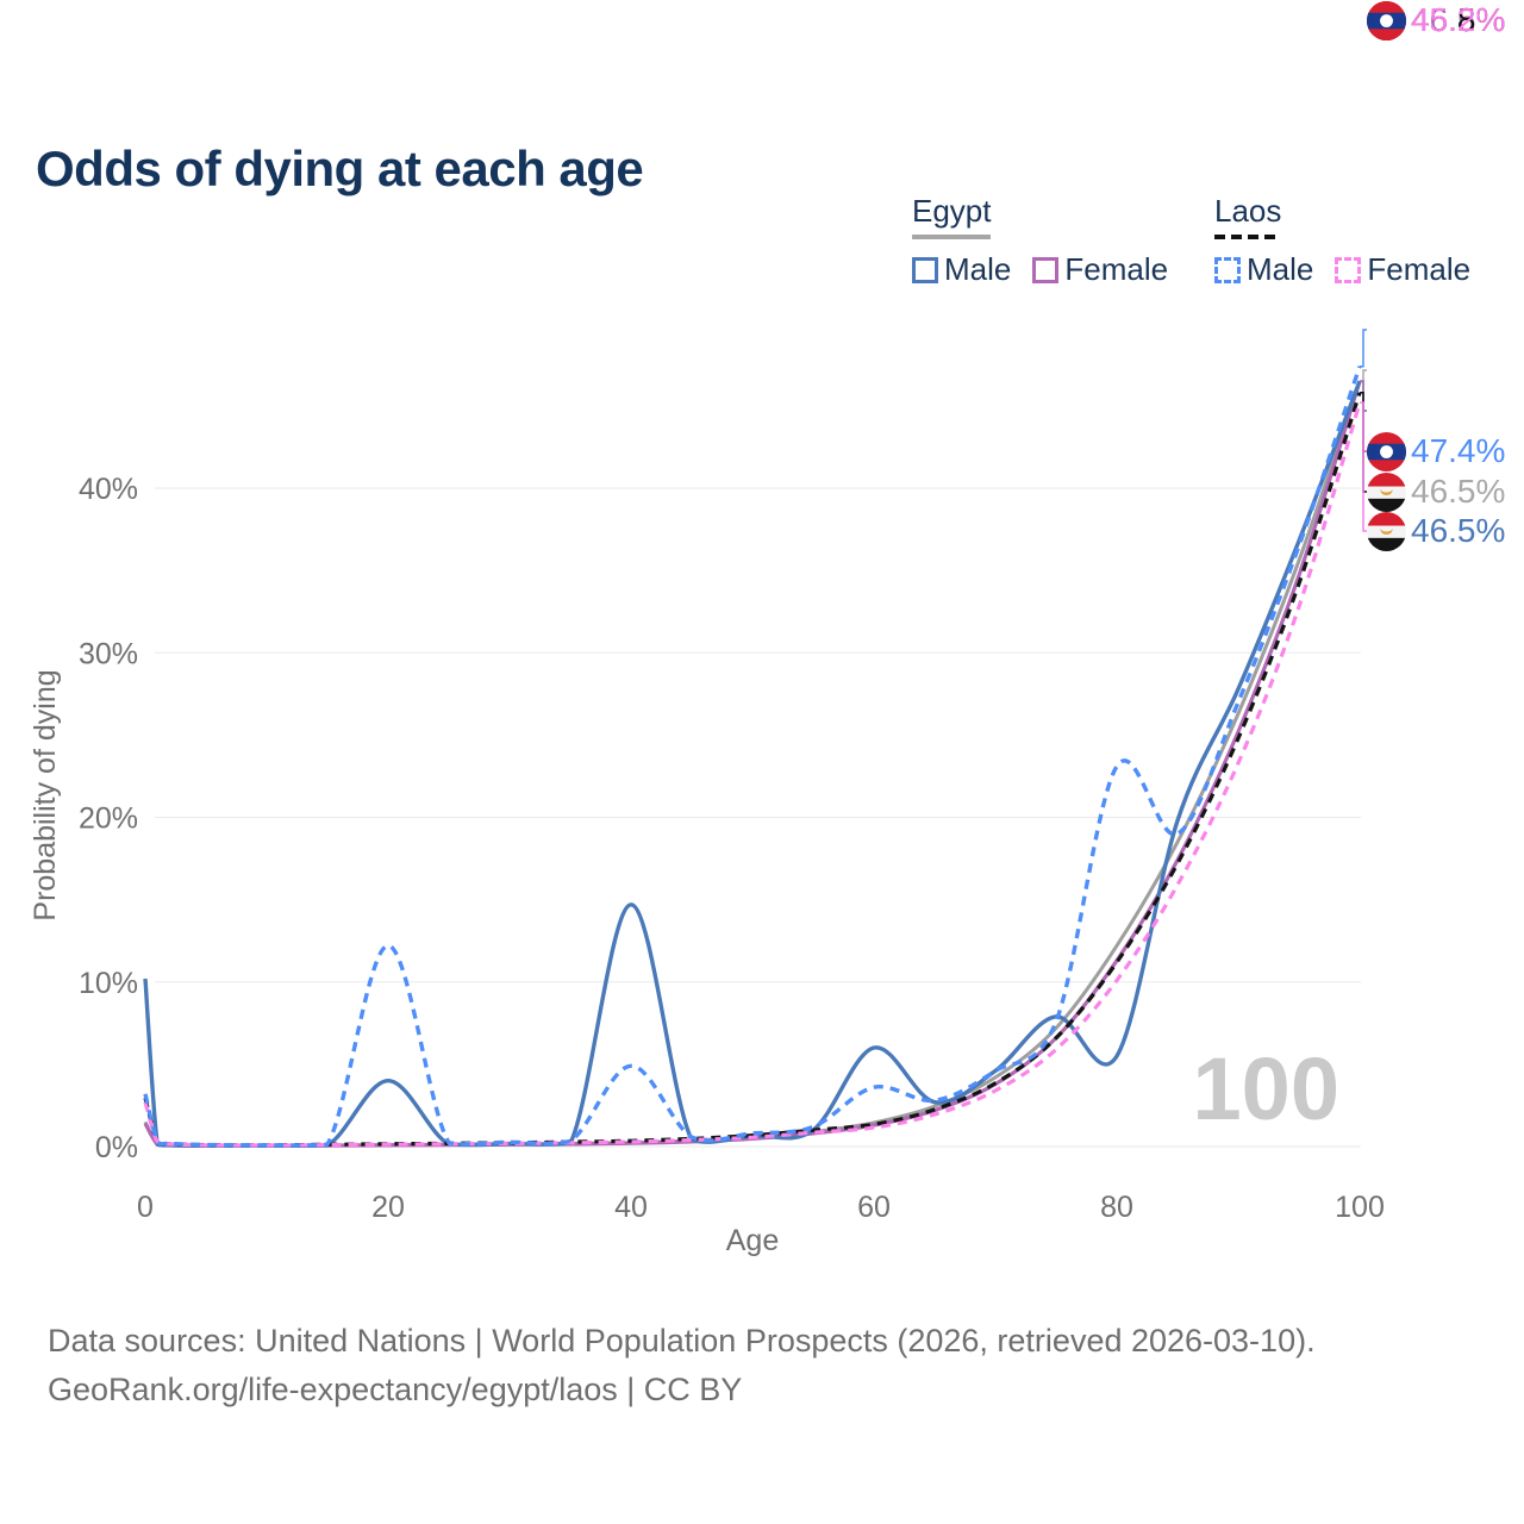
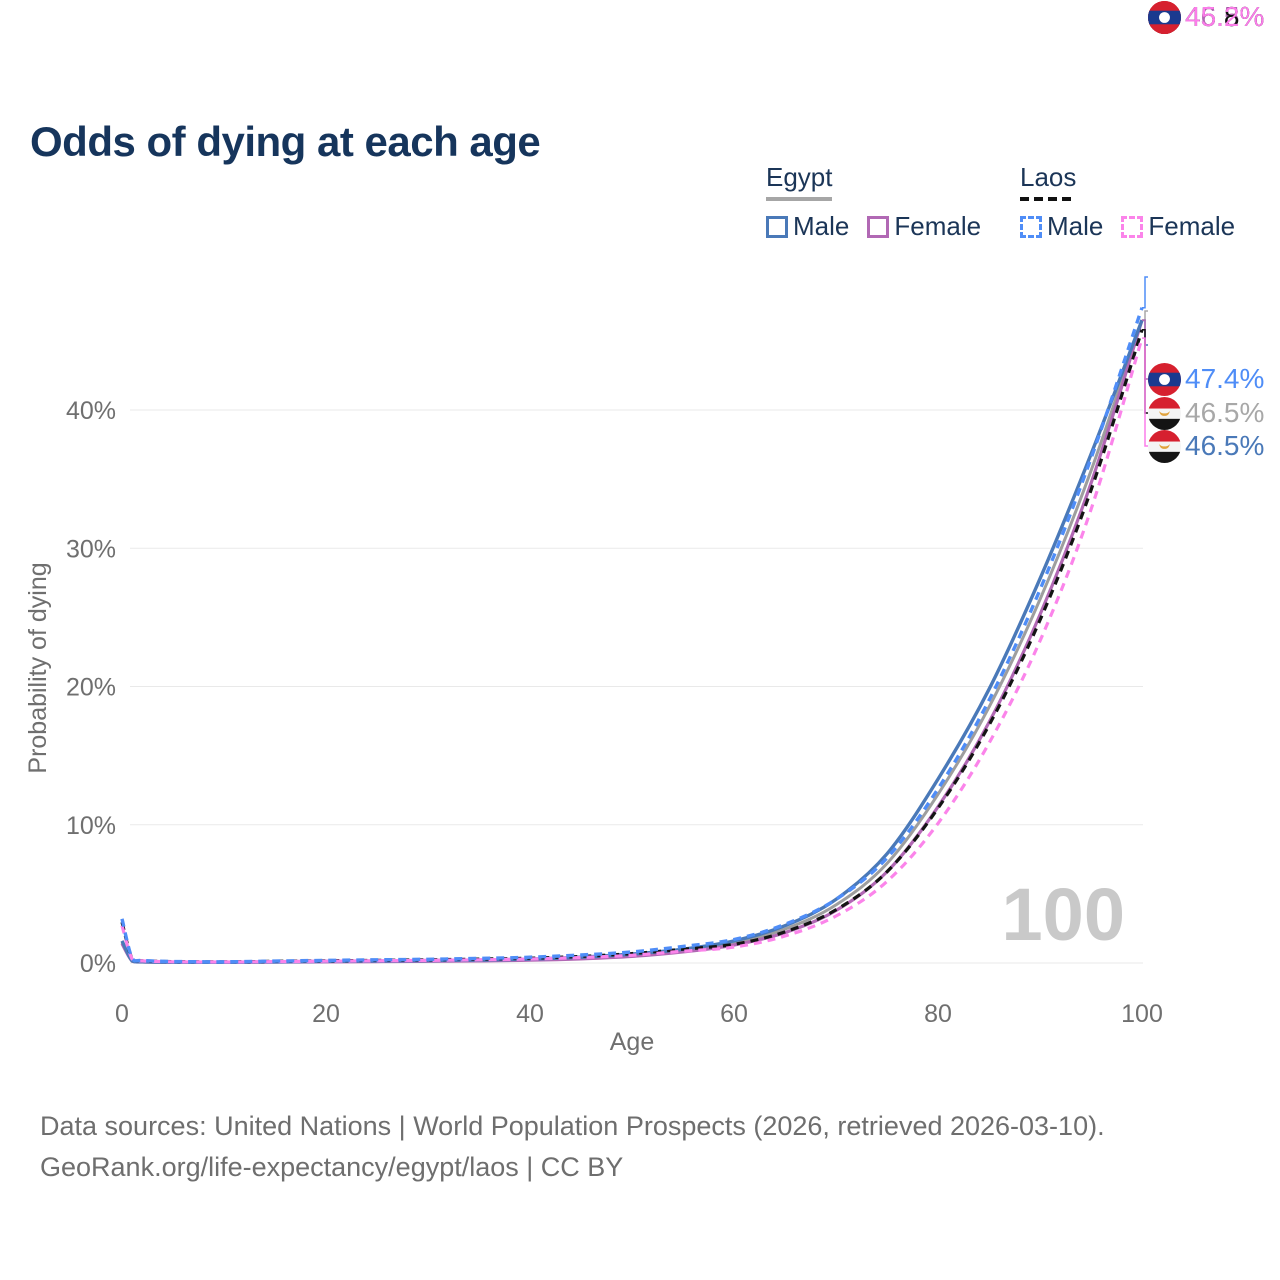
Egypt Male/0: 10.2% -> 1.6%
Egypt Male/20: 4.0% -> 0.1%
Laos Male/20: 12.2% -> 0.2%
Egypt Male/40: 14.7% -> 0.3%
Laos Male/40: 4.9% -> 0.4%
Egypt Male/60: 6.0% -> 1.6%
Laos Male/60: 3.6% -> 1.7%
Egypt Male/80: 5.5% -> 13.3%
Laos Male/80: 23.1% -> 12.6%
